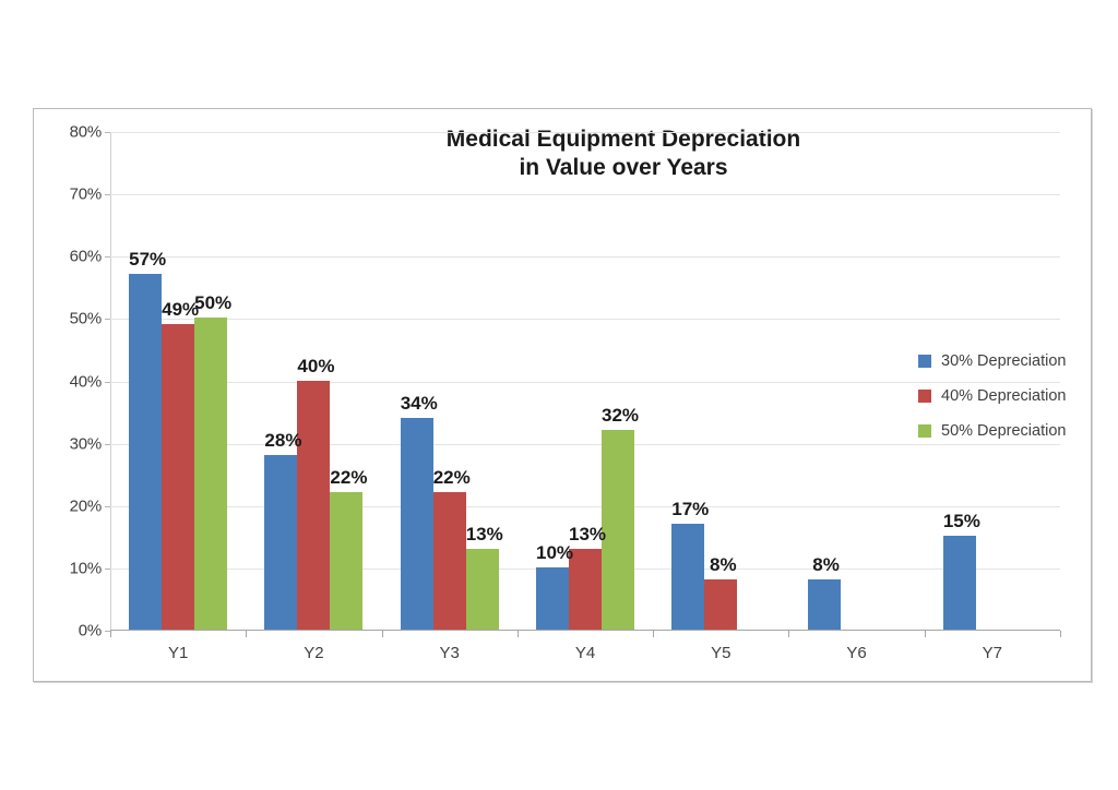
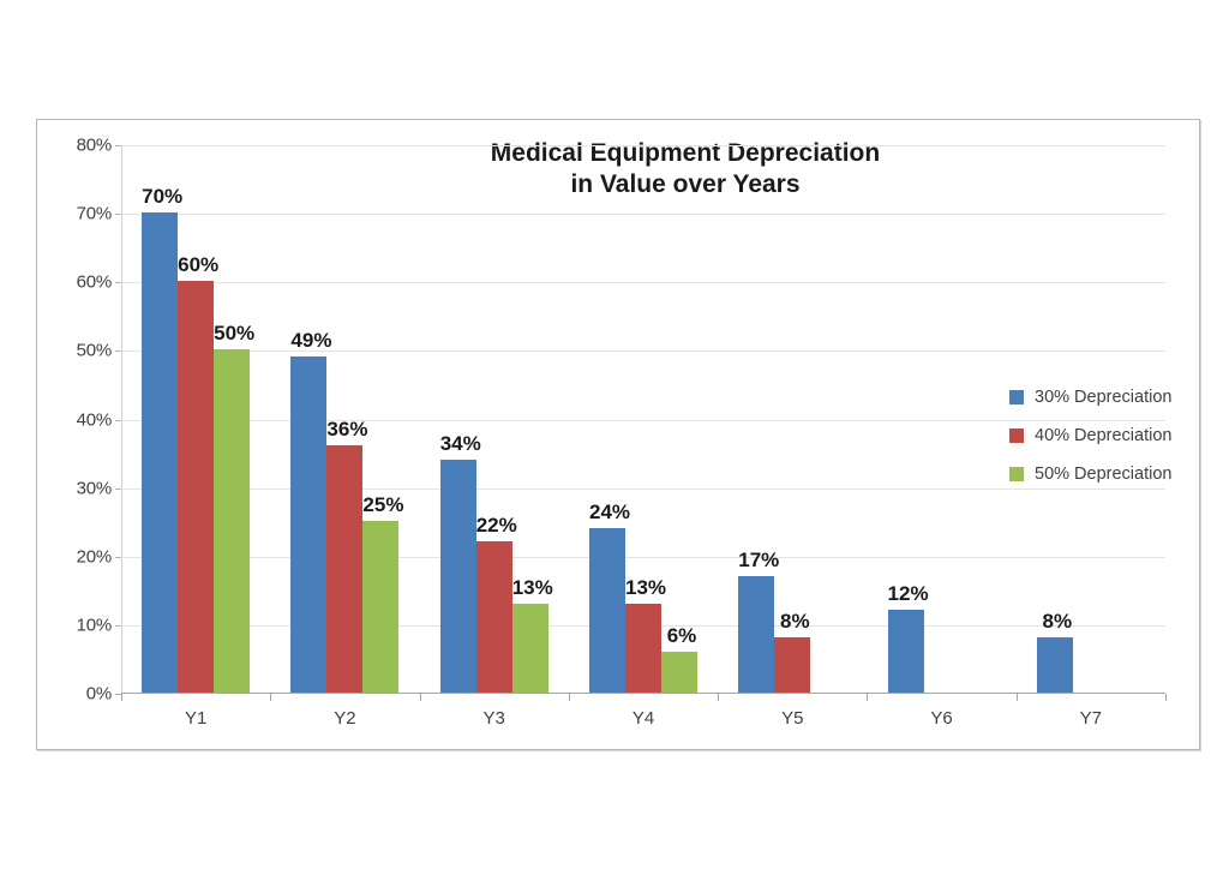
30% Depreciation/Y1: 57% -> 70%
40% Depreciation/Y1: 49% -> 60%
30% Depreciation/Y2: 28% -> 49%
40% Depreciation/Y2: 40% -> 36%
50% Depreciation/Y2: 22% -> 25%
30% Depreciation/Y4: 10% -> 24%
50% Depreciation/Y4: 32% -> 6%
30% Depreciation/Y6: 8% -> 12%
30% Depreciation/Y7: 15% -> 8%
